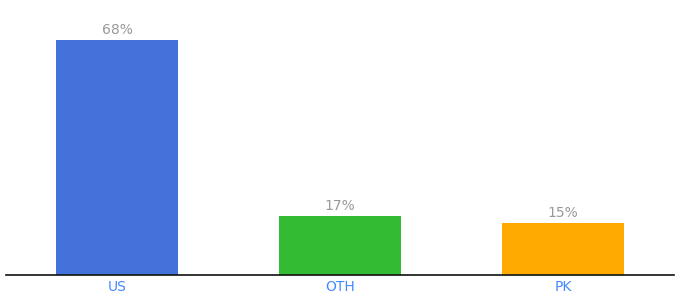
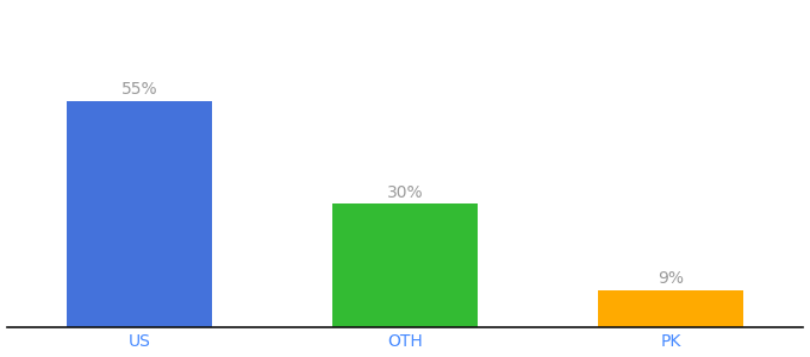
US: 68% -> 55%
OTH: 17% -> 30%
PK: 15% -> 9%
